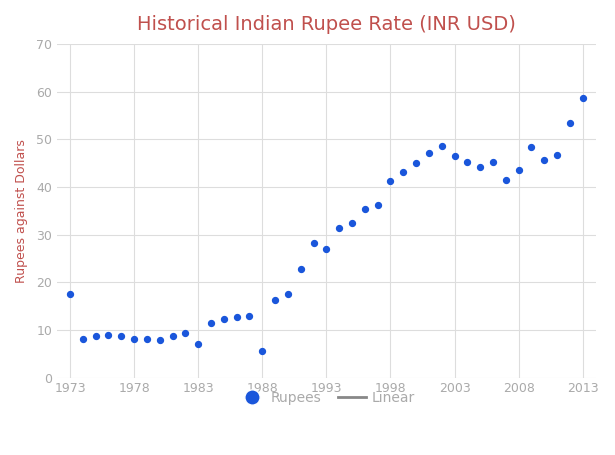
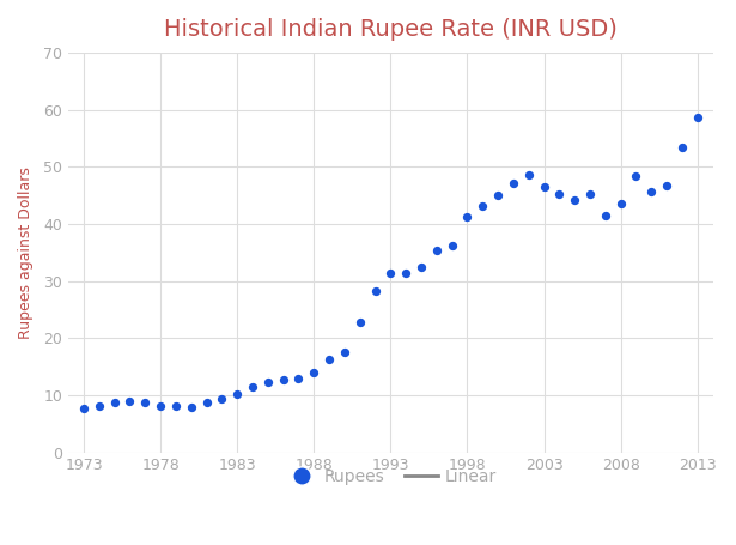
1973: 17.5 -> 7.7
1983: 7.0 -> 10.1
1988: 5.5 -> 13.9
1993: 27.0 -> 31.4
